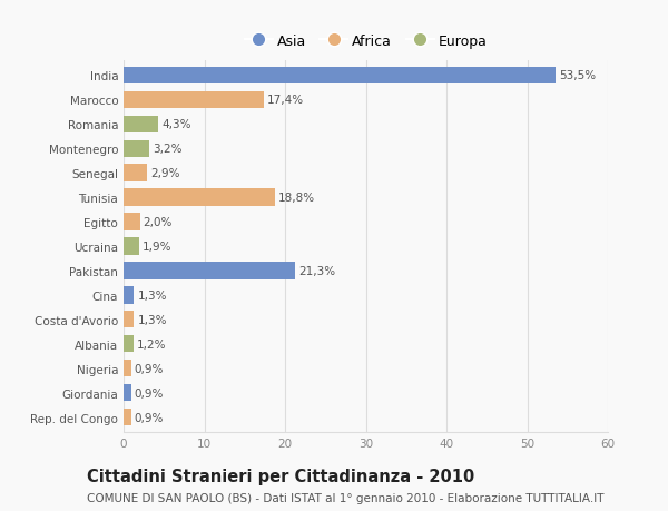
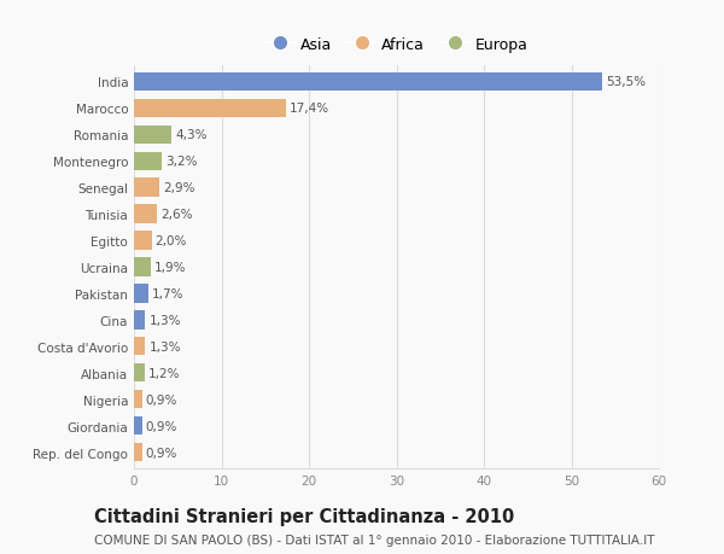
Tunisia: 18,8% -> 2,6%
Pakistan: 21,3% -> 1,7%
